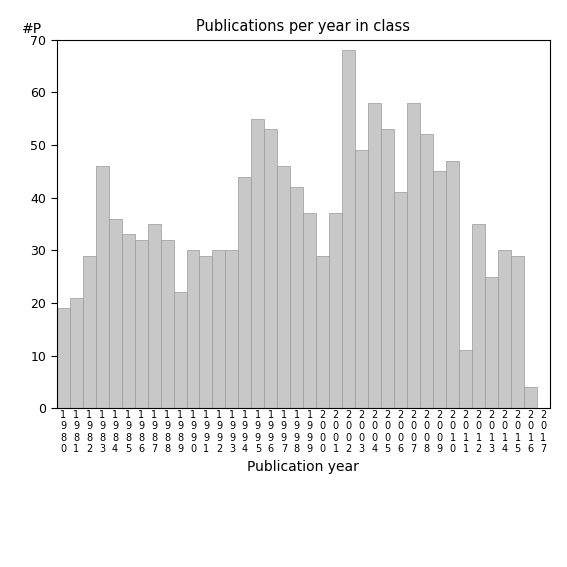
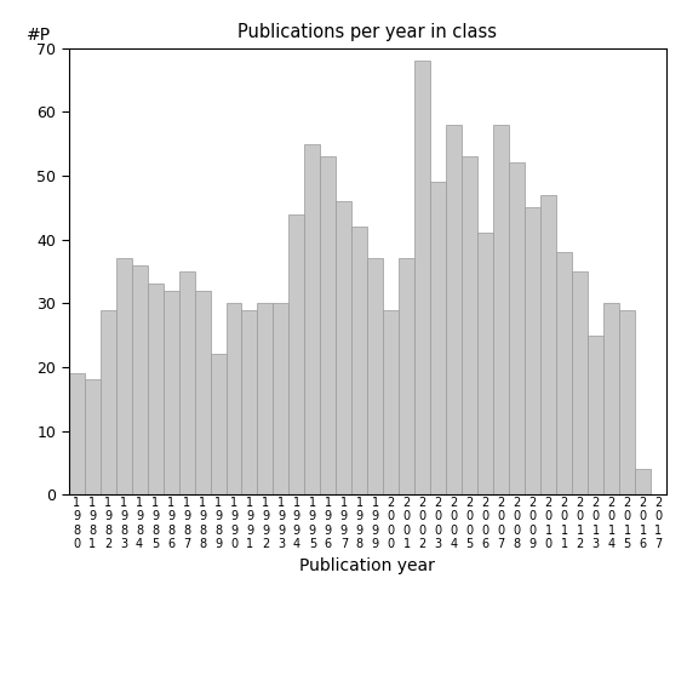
1 9 8 1: 21 -> 18
1 9 8 3: 46 -> 37
2 0 1 1: 11 -> 38
